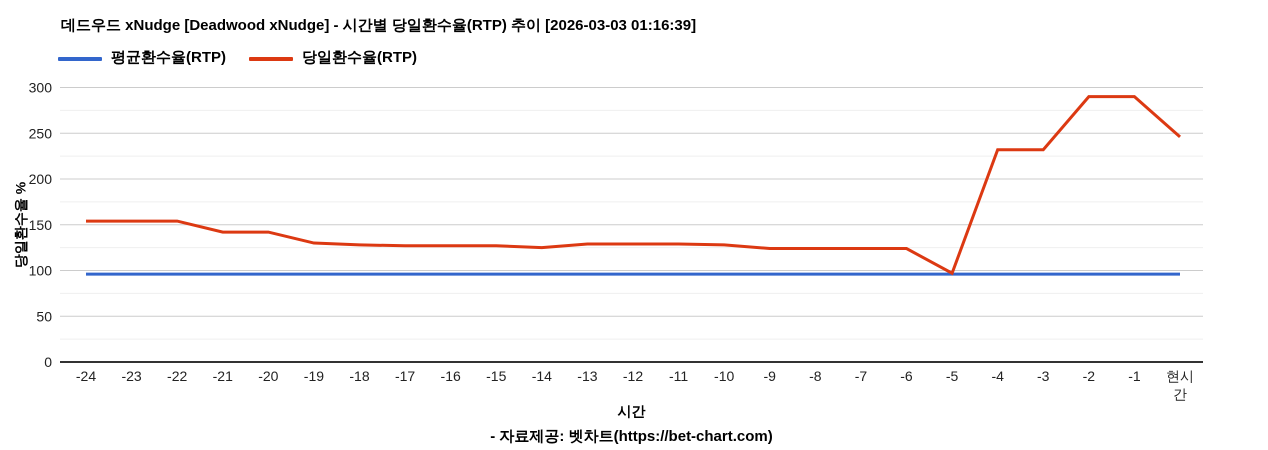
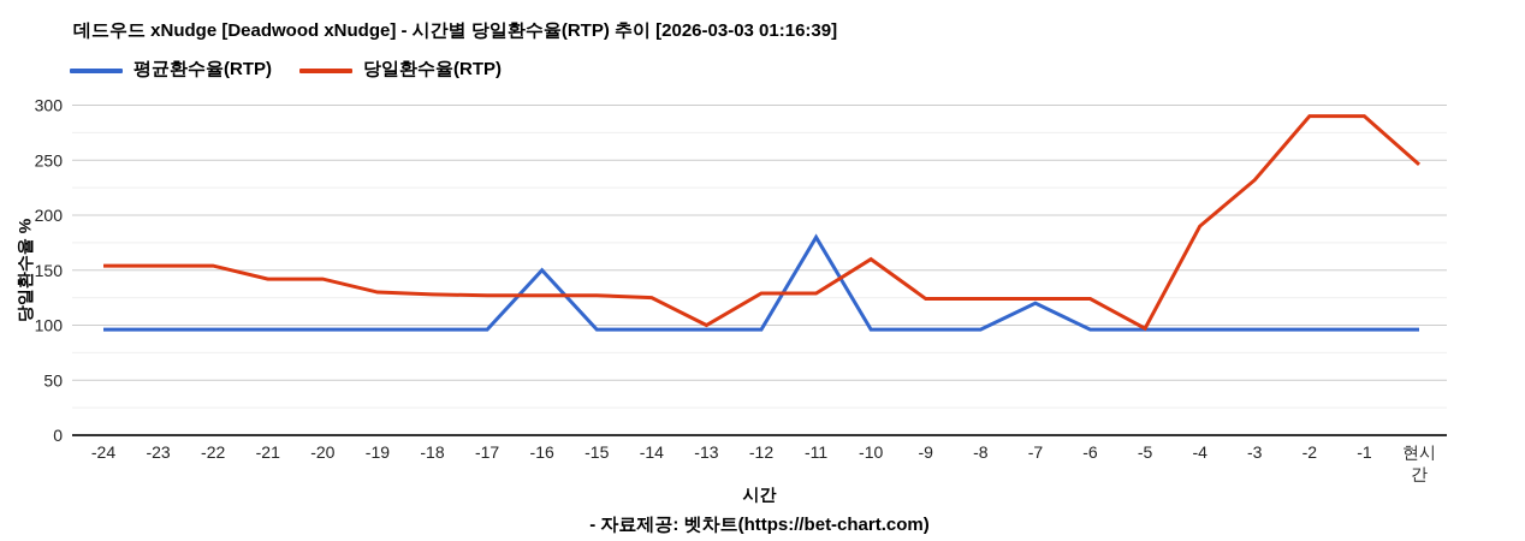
평균환수율(RTP)/-16: 100 -> 150
당일환수율(RTP)/-13: 130 -> 100
평균환수율(RTP)/-11: 100 -> 180
당일환수율(RTP)/-10: 130 -> 160
평균환수율(RTP)/-7: 100 -> 120
당일환수율(RTP)/-4: 230 -> 190
